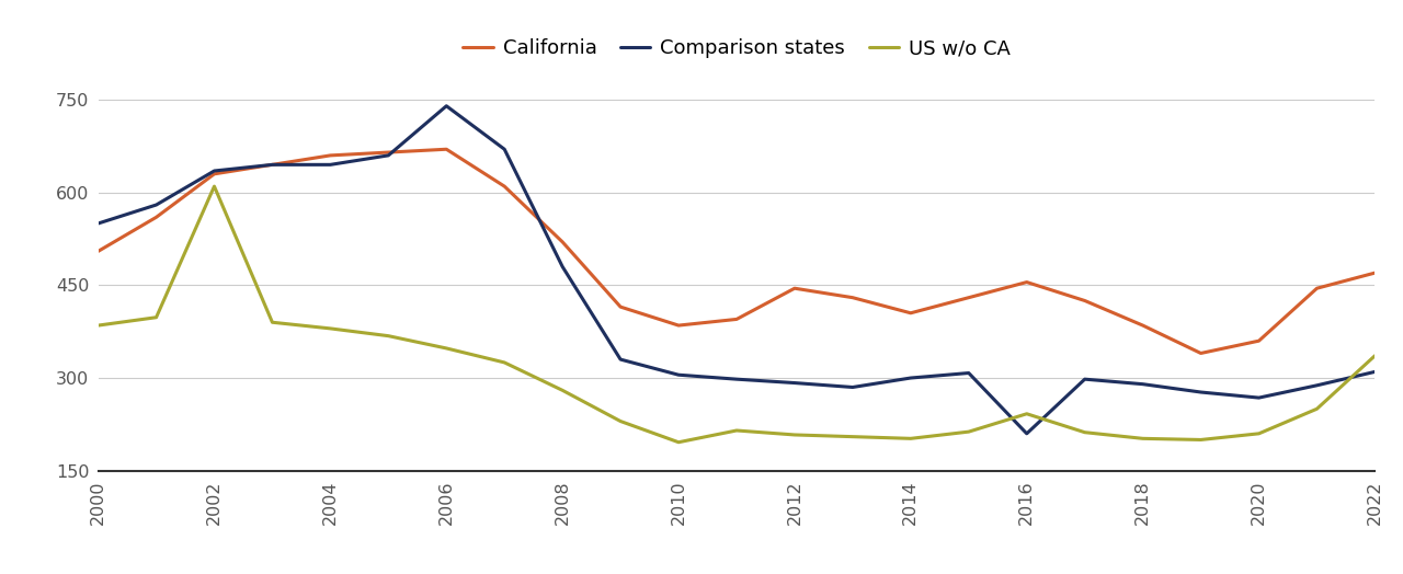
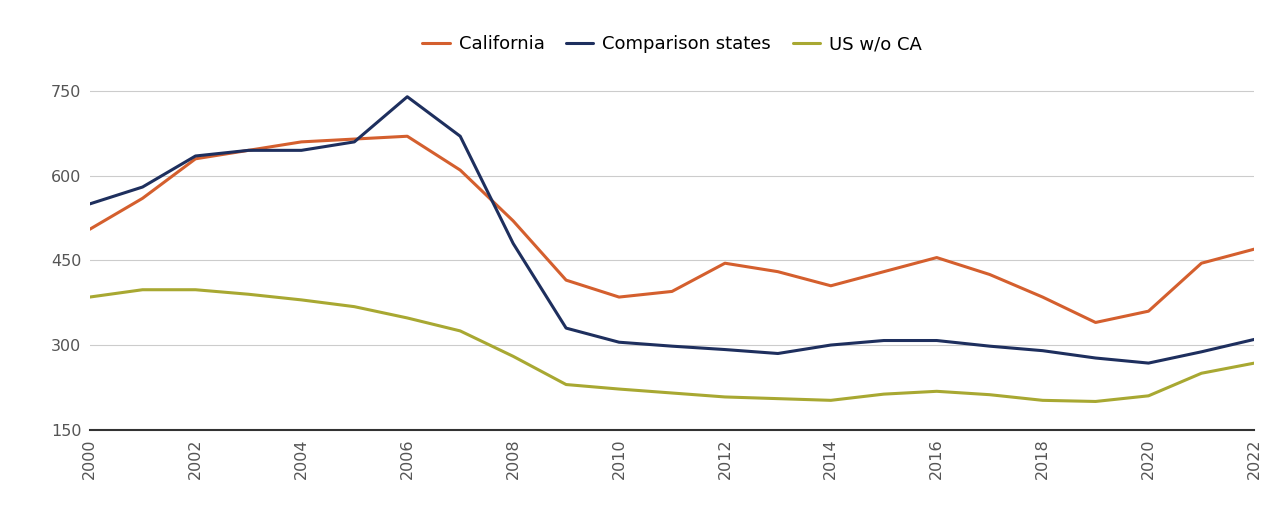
US w/o CA/2002: 610 -> 398
US w/o CA/2010: 196 -> 222
Comparison states/2016: 210 -> 308
US w/o CA/2016: 242 -> 218
US w/o CA/2022: 336 -> 268
